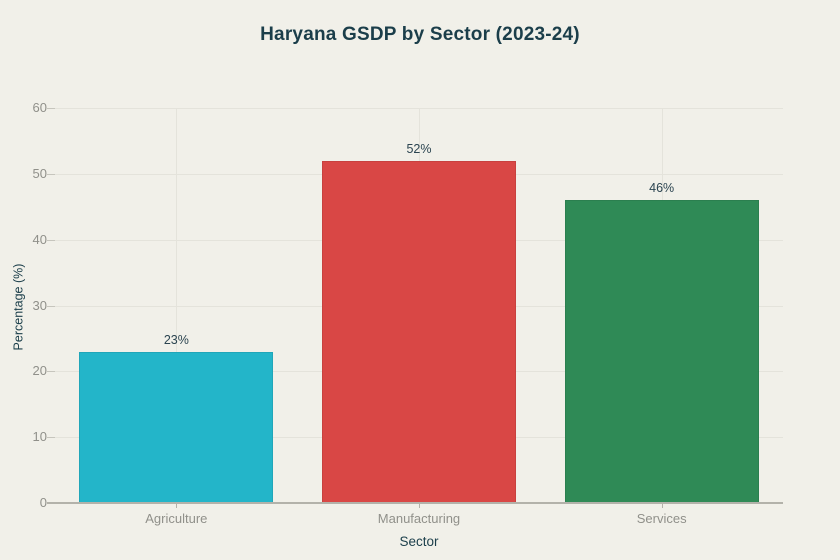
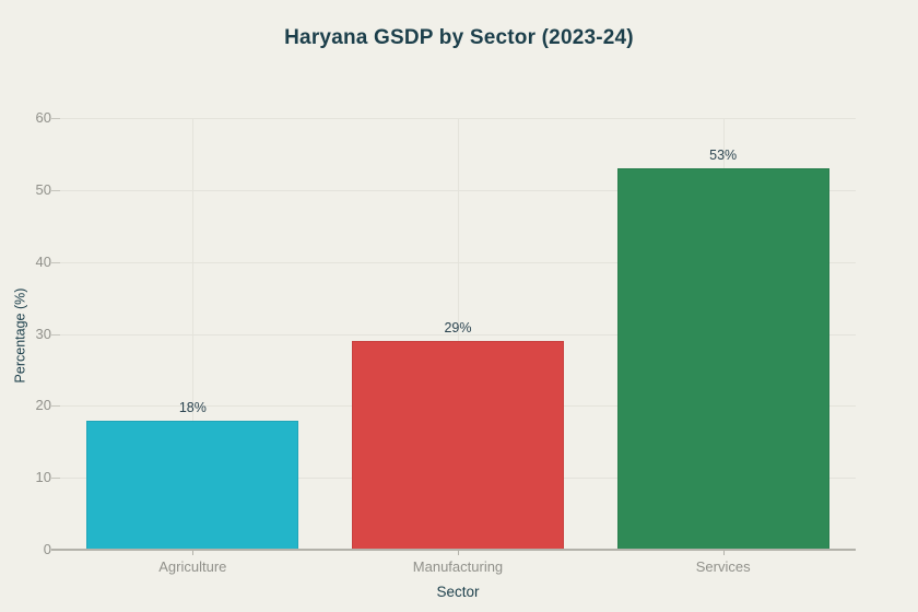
Agriculture: 23% -> 18%
Manufacturing: 52% -> 29%
Services: 46% -> 53%
